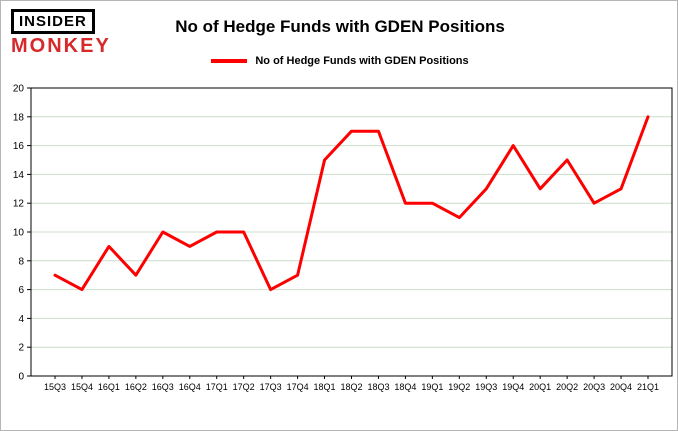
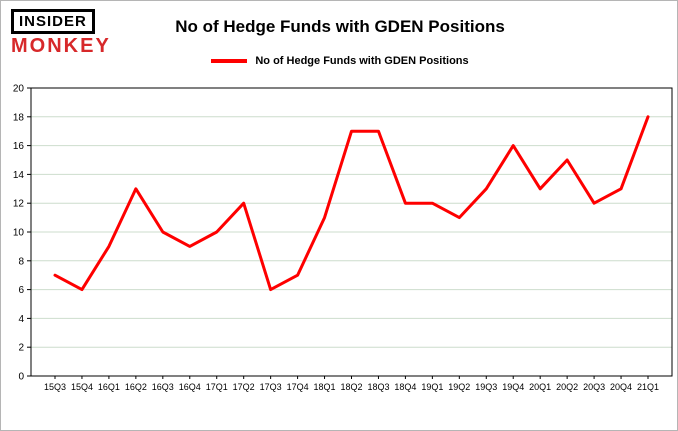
16Q2: 7 -> 13
17Q2: 10 -> 12
18Q1: 15 -> 11
